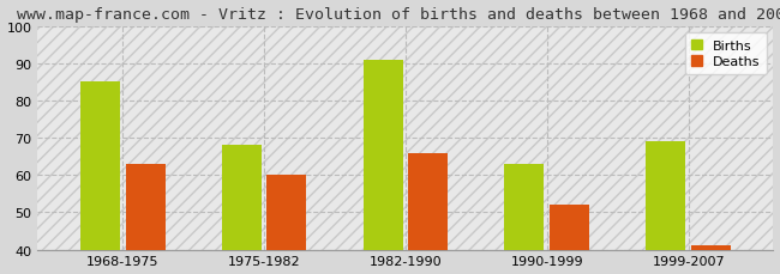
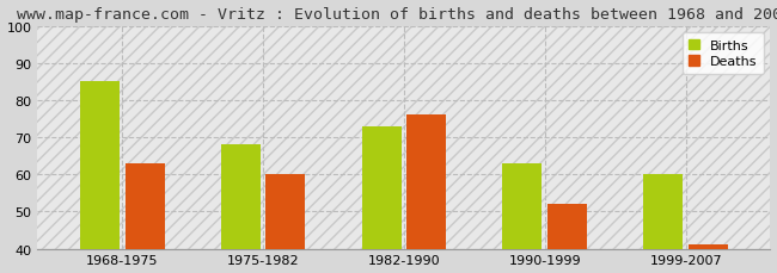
Births/1982-1990: 91 -> 73
Deaths/1982-1990: 66 -> 76
Births/1999-2007: 69 -> 60
